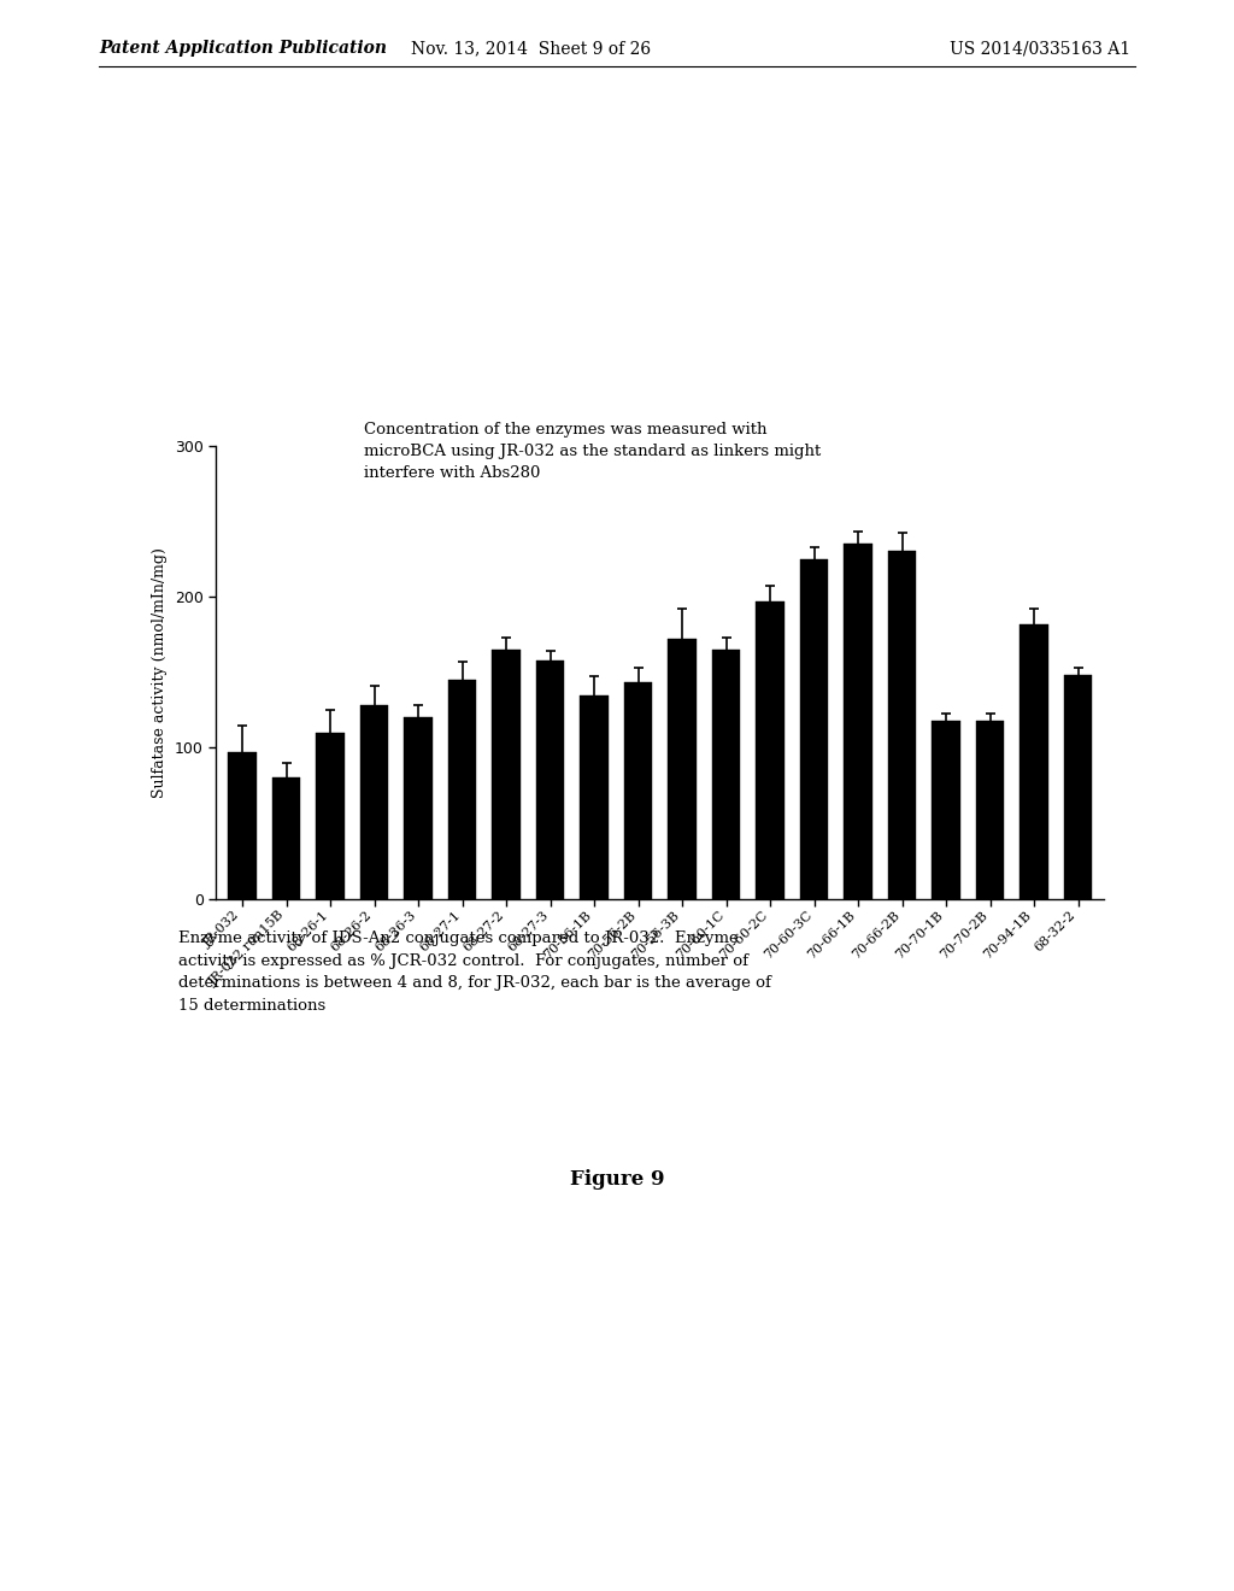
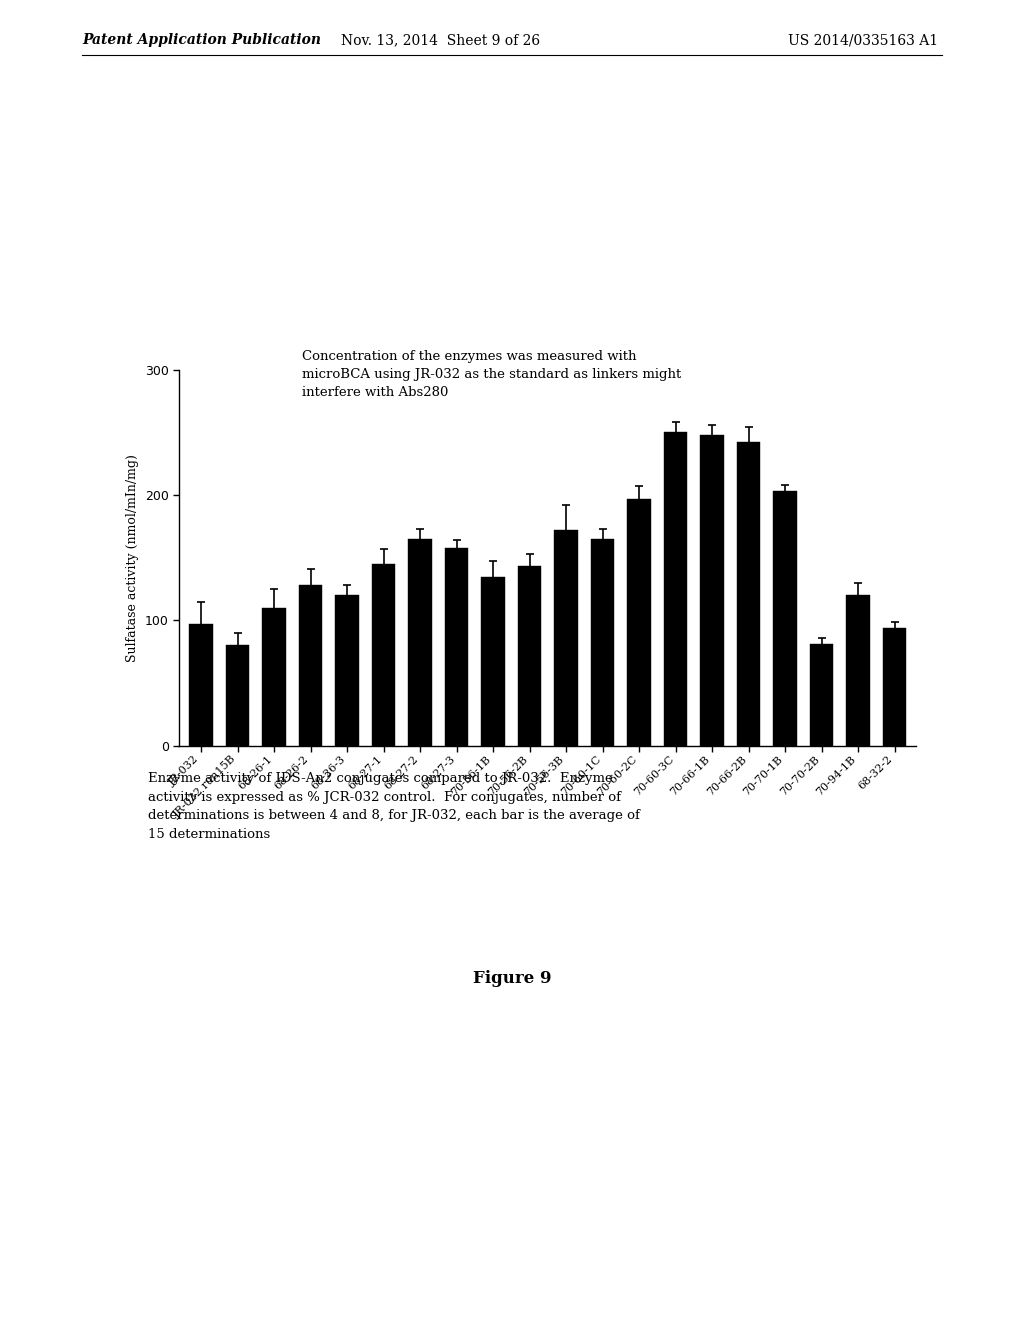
70-60-3C: 225 -> 250
70-66-1B: 235 -> 248
70-66-2B: 230 -> 242
70-70-1B: 118 -> 203
70-70-2B: 118 -> 81
70-94-1B: 182 -> 120
68-32-2: 148 -> 94
